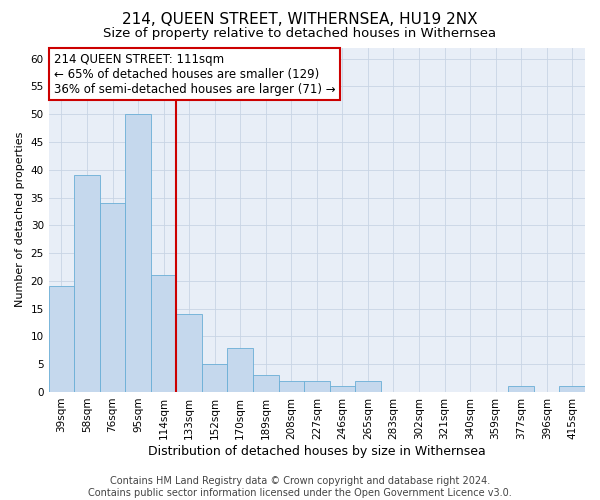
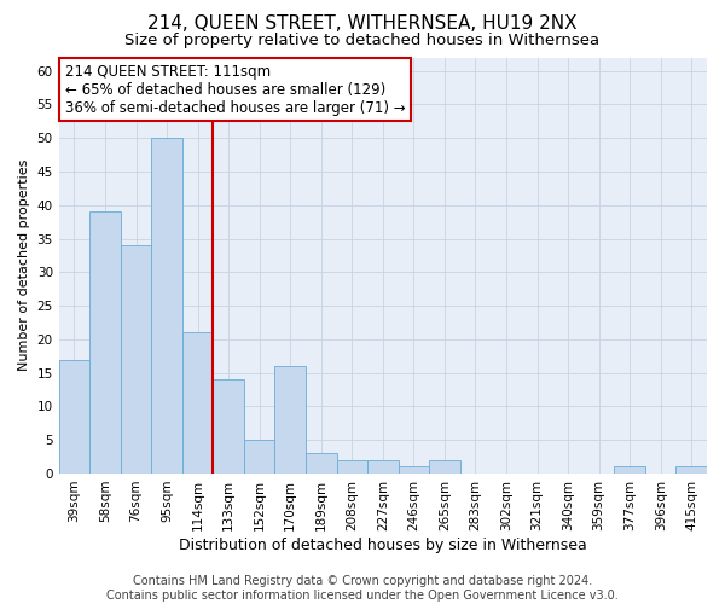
39sqm: 19 -> 17
170sqm: 8 -> 16
